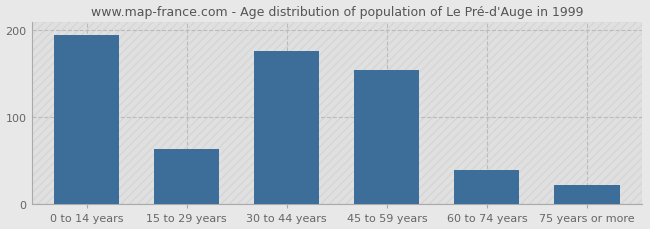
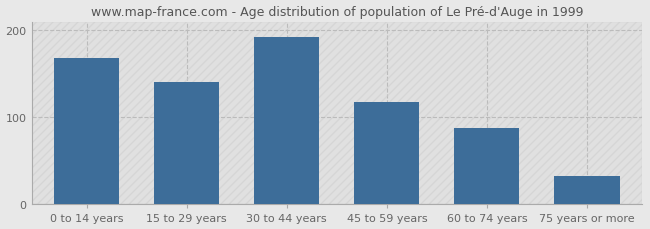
0 to 14 years: 194 -> 168
15 to 29 years: 64 -> 140
30 to 44 years: 176 -> 192
45 to 59 years: 154 -> 118
60 to 74 years: 40 -> 88
75 years or more: 22 -> 33
